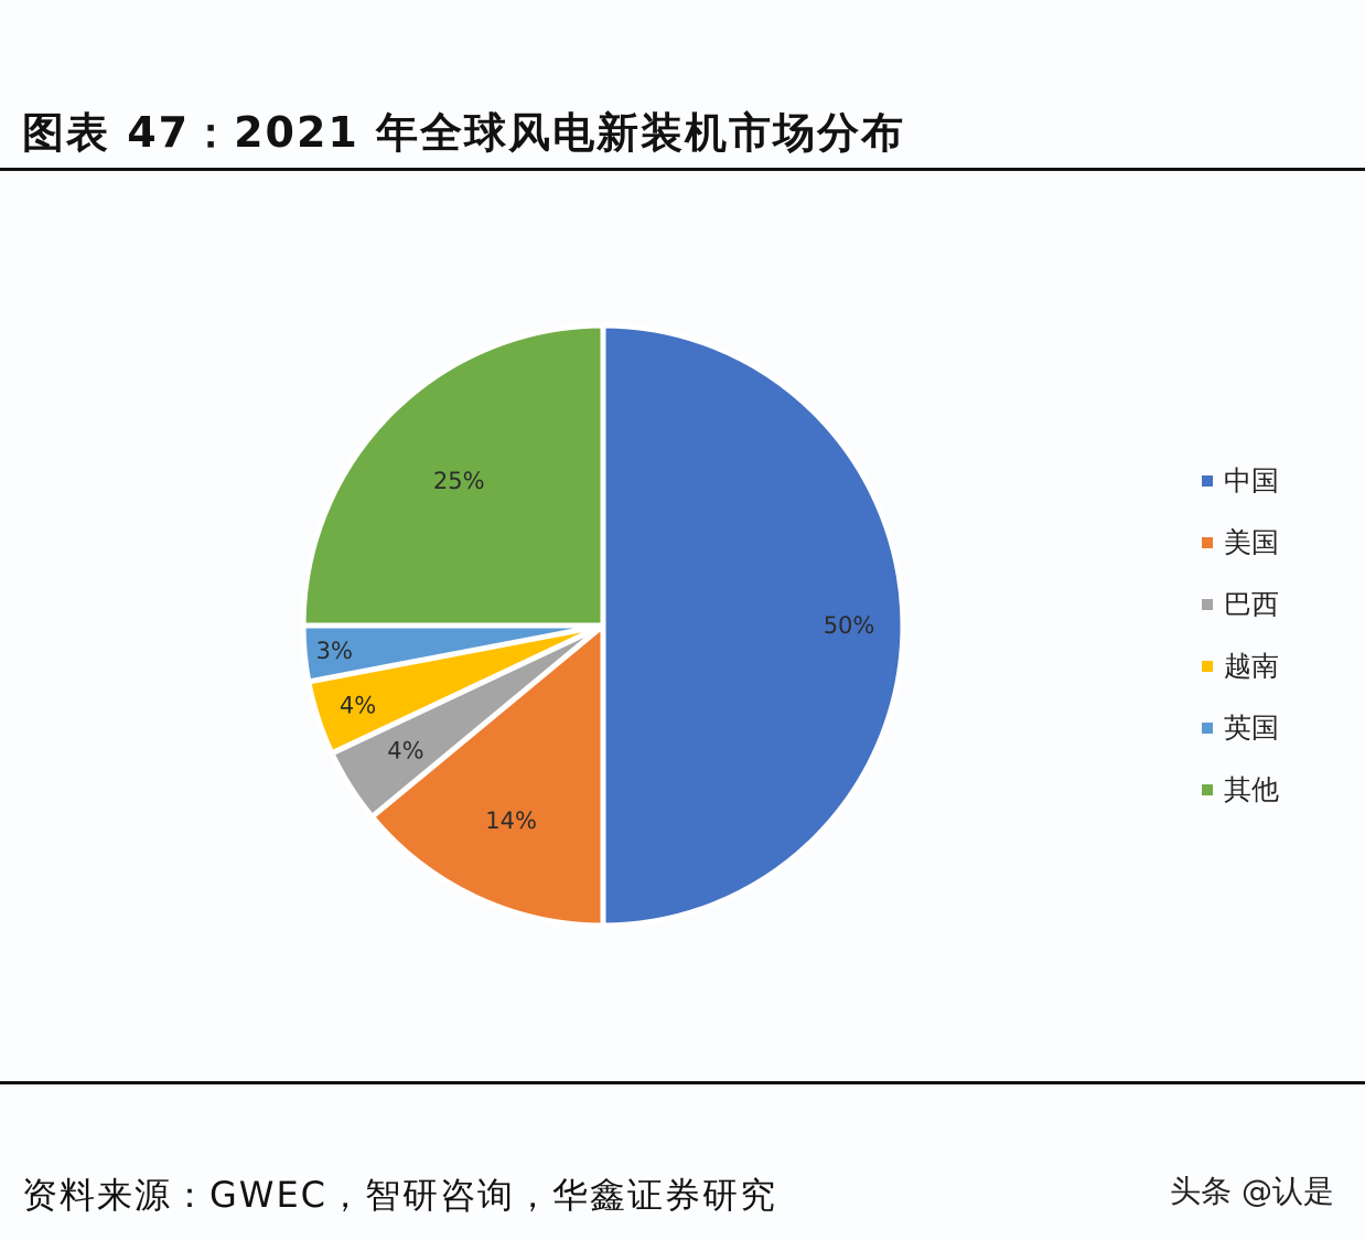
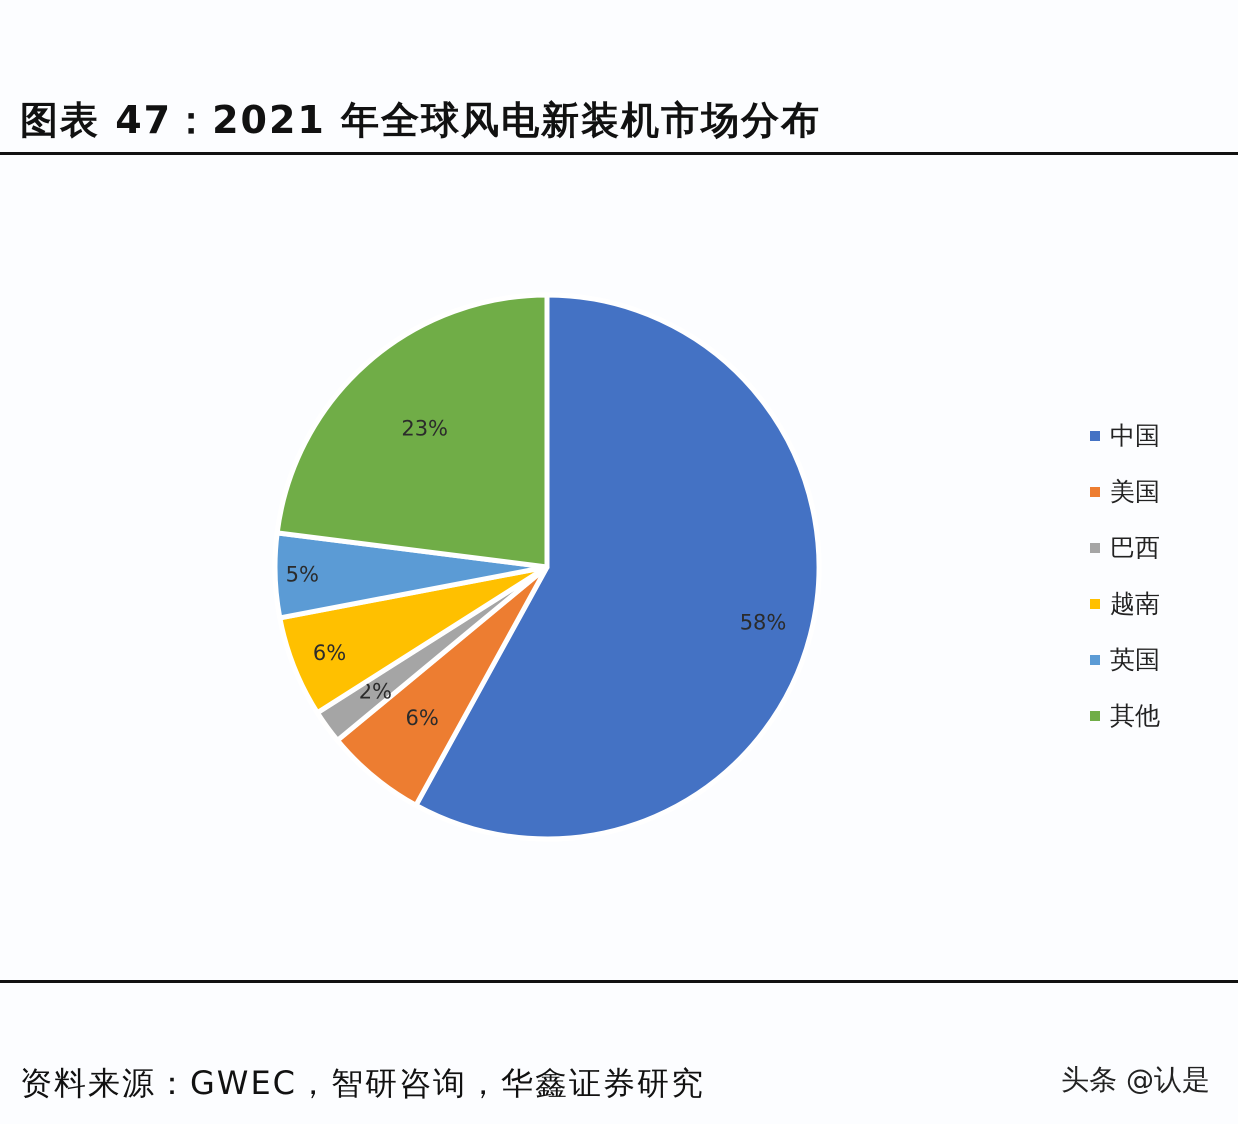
中国: 50% -> 58%
美国: 14% -> 6%
巴西: 4% -> 2%
越南: 4% -> 6%
英国: 3% -> 5%
其他: 25% -> 23%
